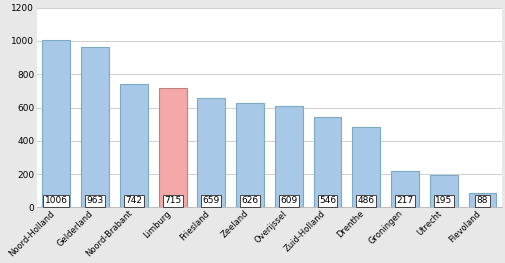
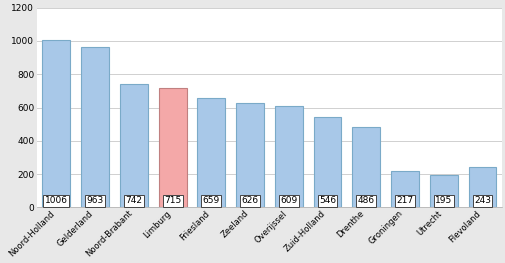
Flevoland: 88 -> 243
